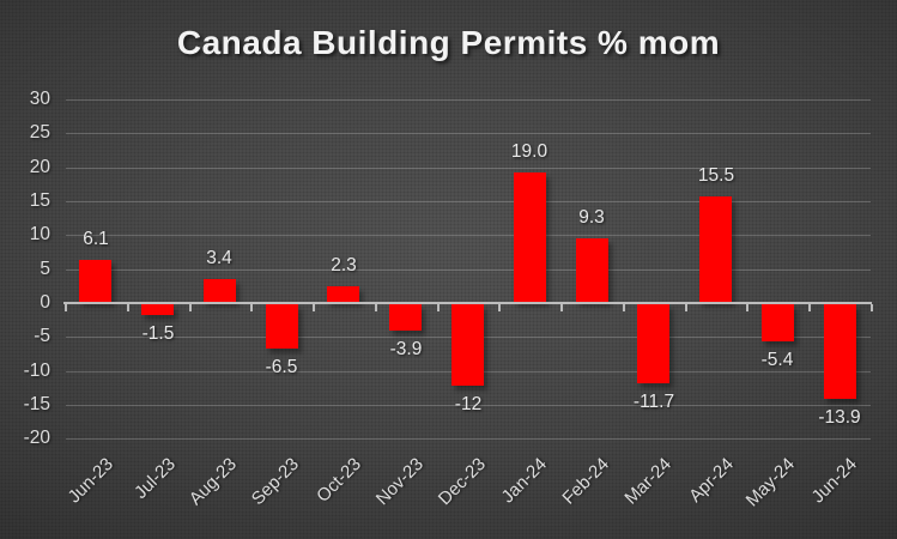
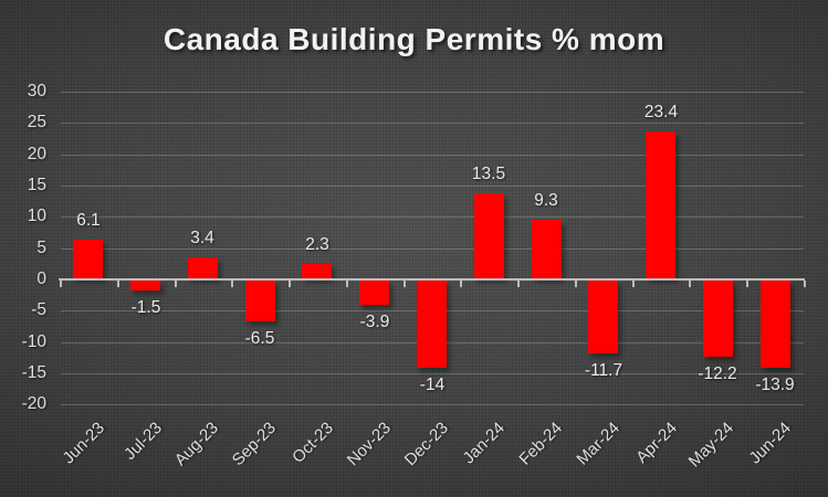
Dec-23: -12 -> -14
Jan-24: 19.0 -> 13.5
Apr-24: 15.5 -> 23.4
May-24: -5.4 -> -12.2
